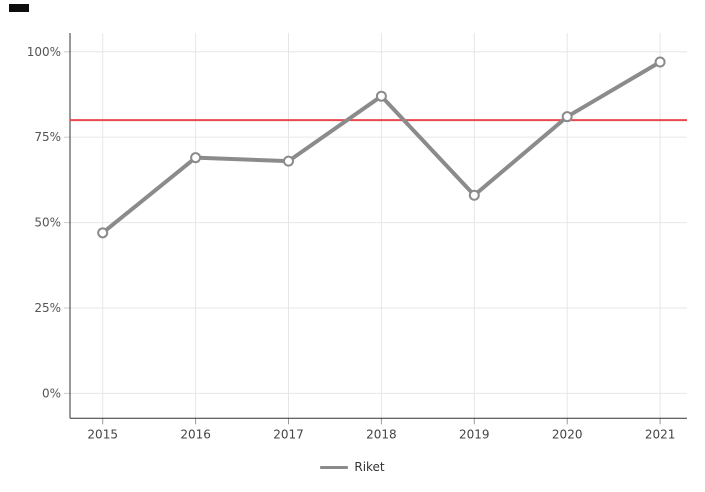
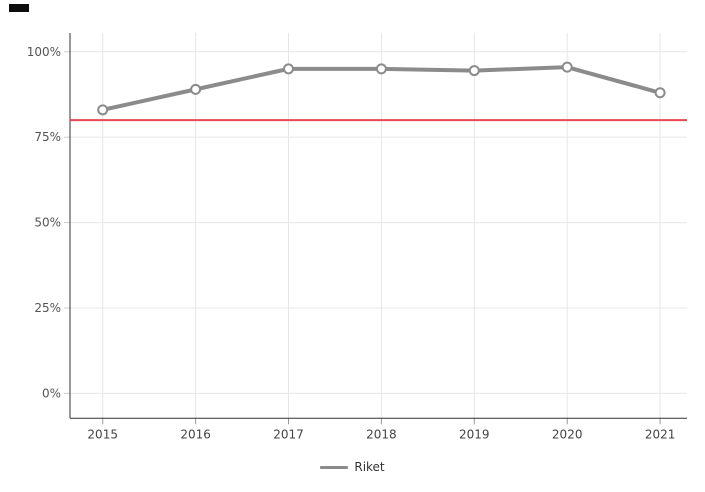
2015: 47% -> 83%
2016: 69% -> 89%
2017: 68% -> 95%
2018: 87% -> 95%
2019: 58% -> 94%
2020: 81% -> 96%
2021: 97% -> 88%
